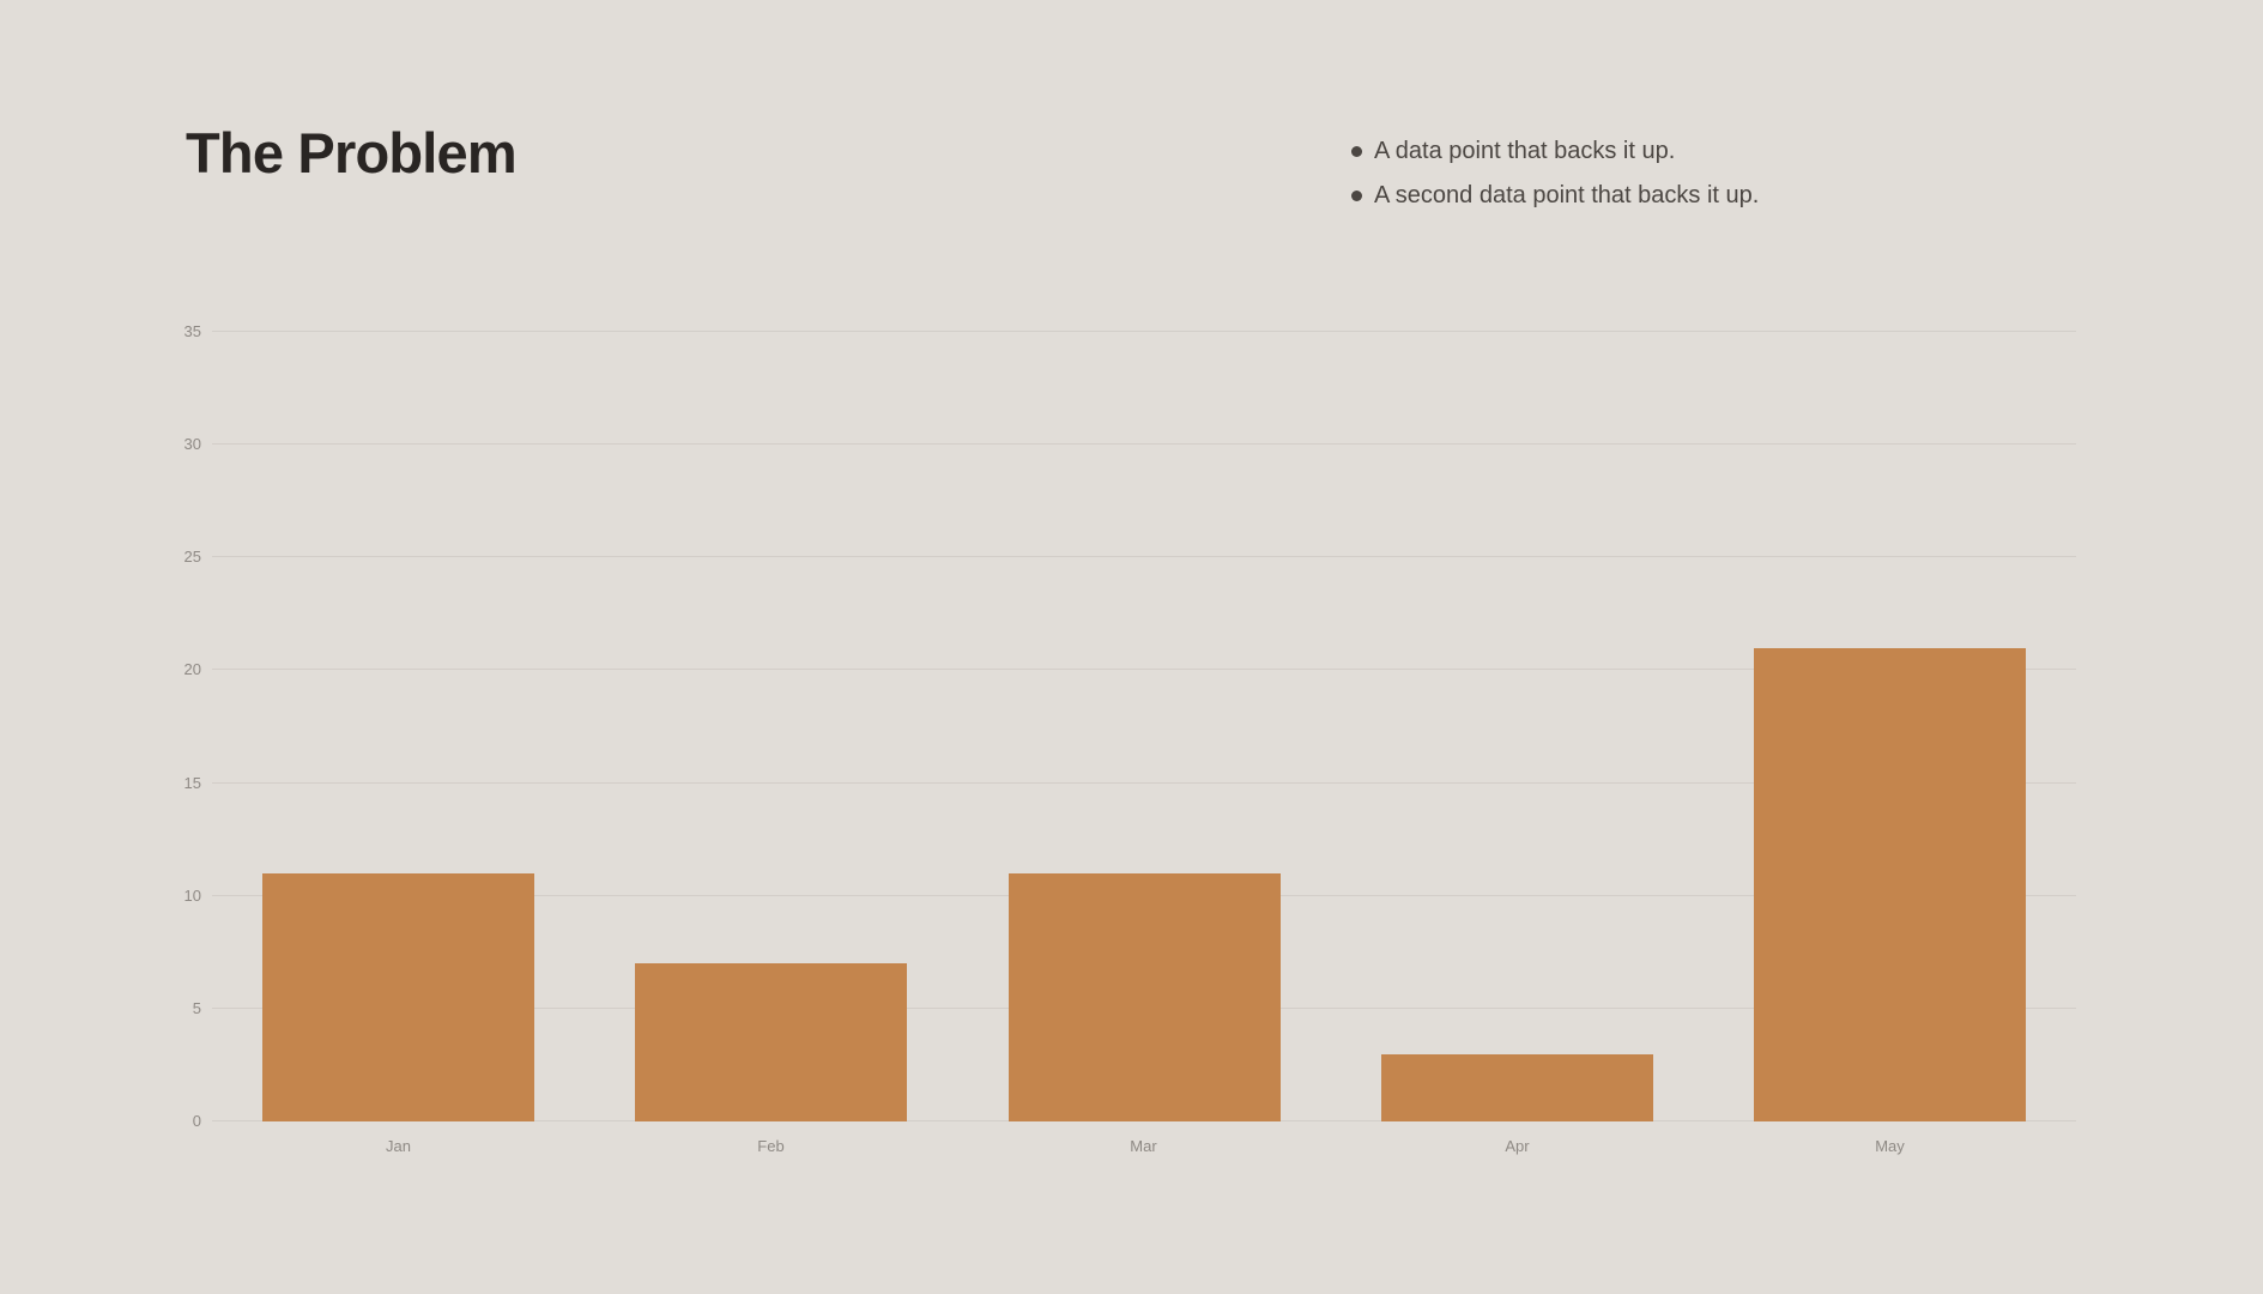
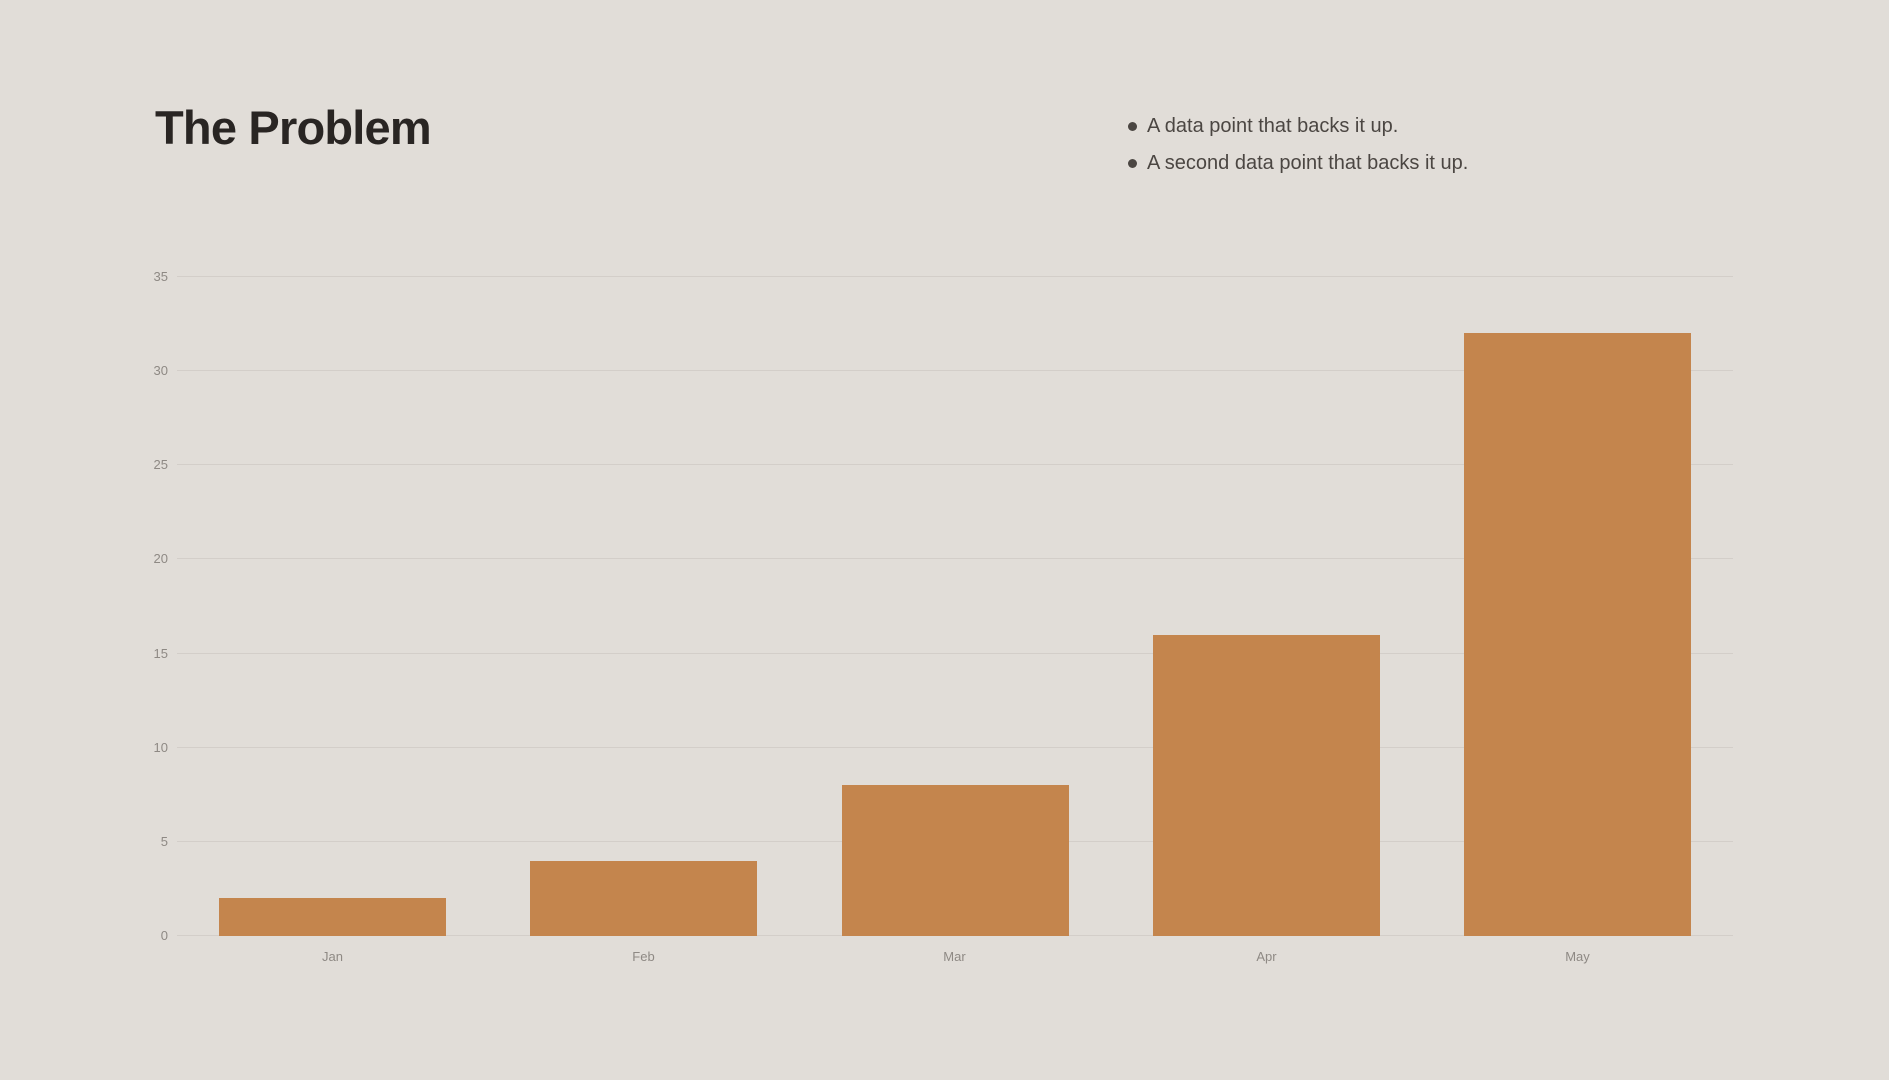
Jan: 11 -> 2
Feb: 7 -> 4
Mar: 11 -> 8
Apr: 3 -> 16
May: 21 -> 32
